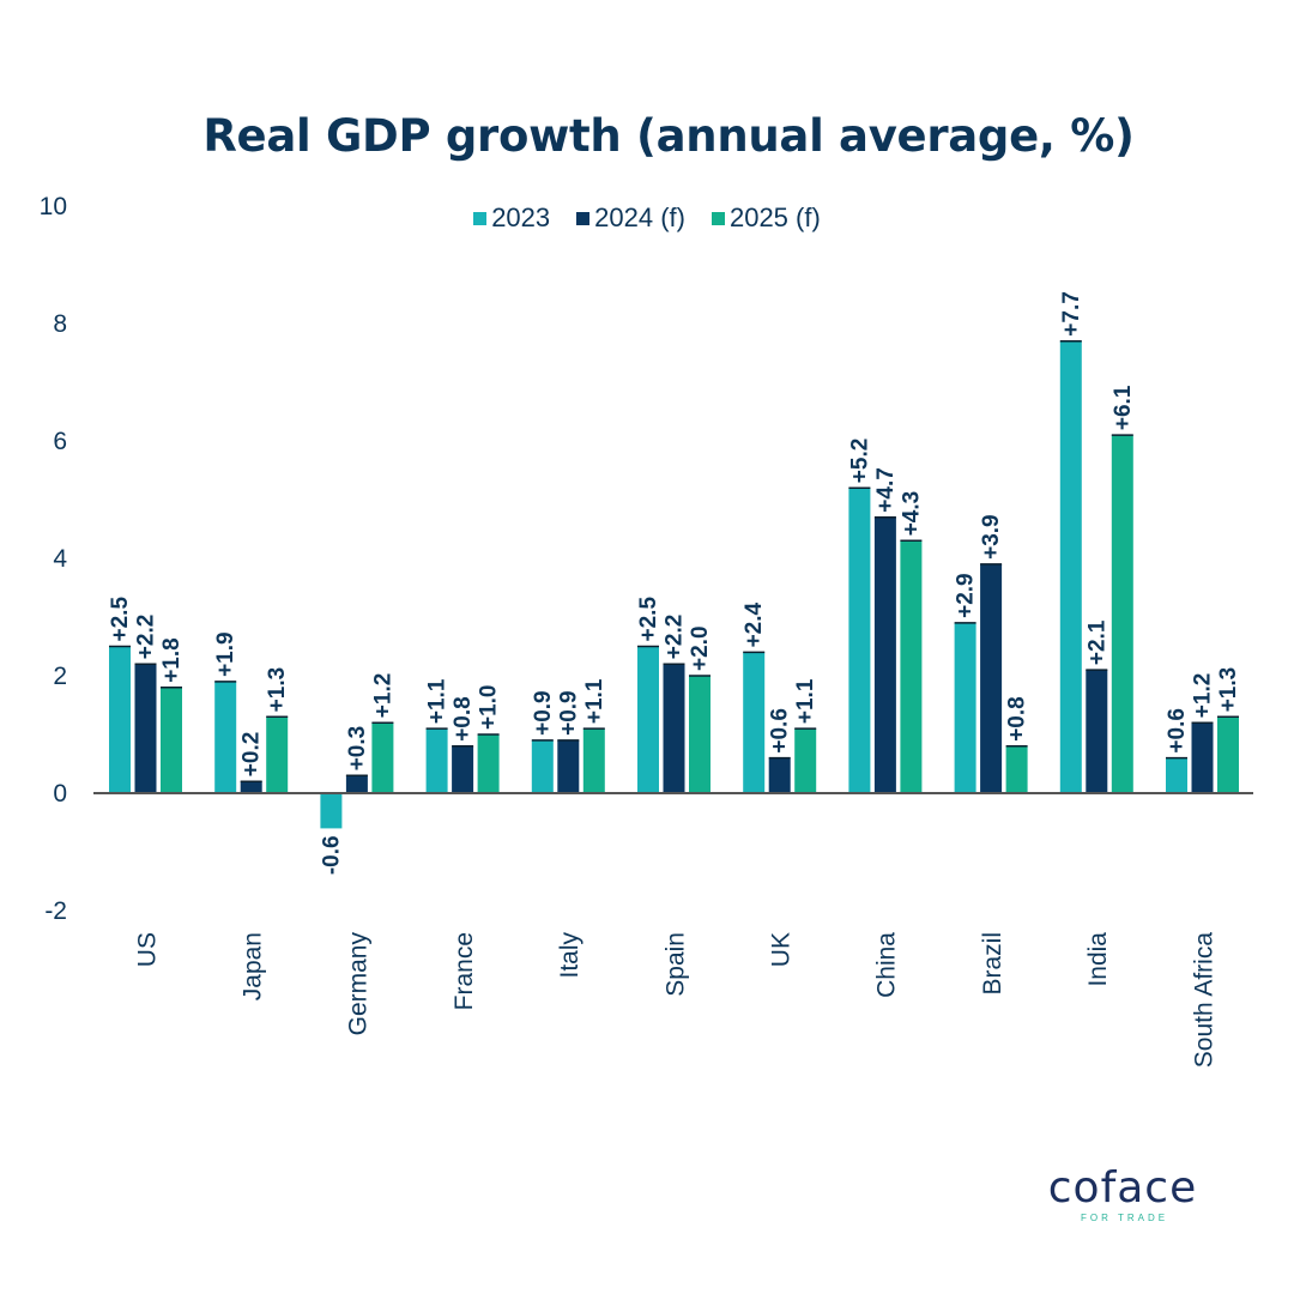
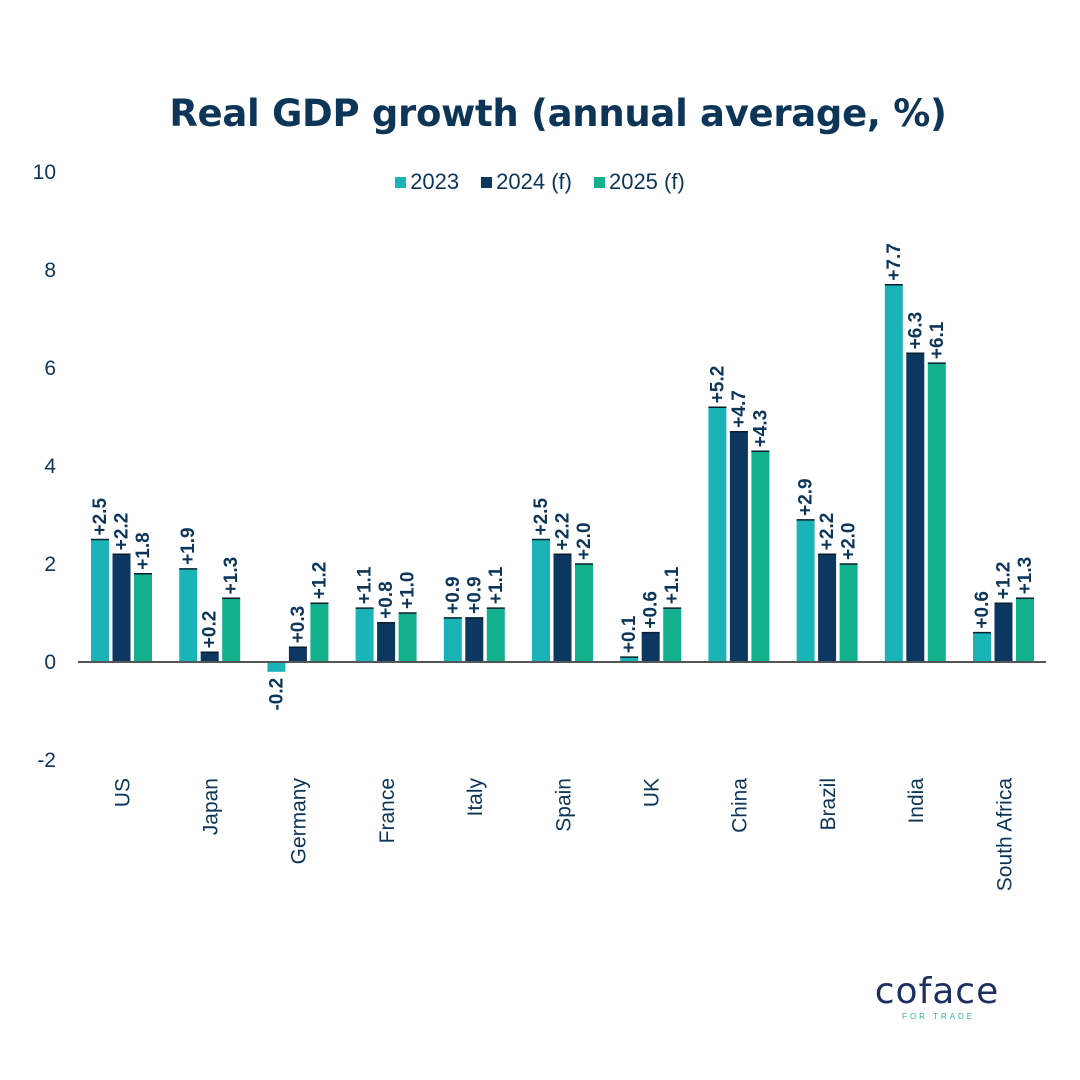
2023/Germany: -0.6 -> -0.2
2023/UK: +2.4 -> +0.1
2024 (f)/Brazil: +3.9 -> +2.2
2025 (f)/Brazil: +0.8 -> +2.0
2024 (f)/India: +2.1 -> +6.3
